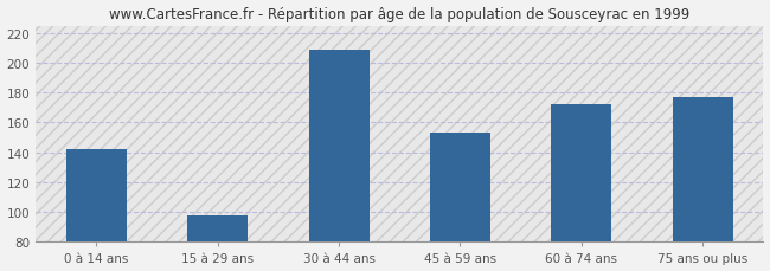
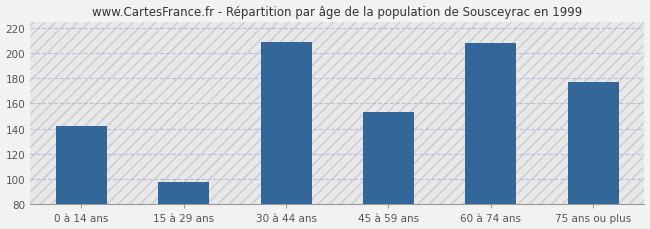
60 à 74 ans: 172 -> 208
